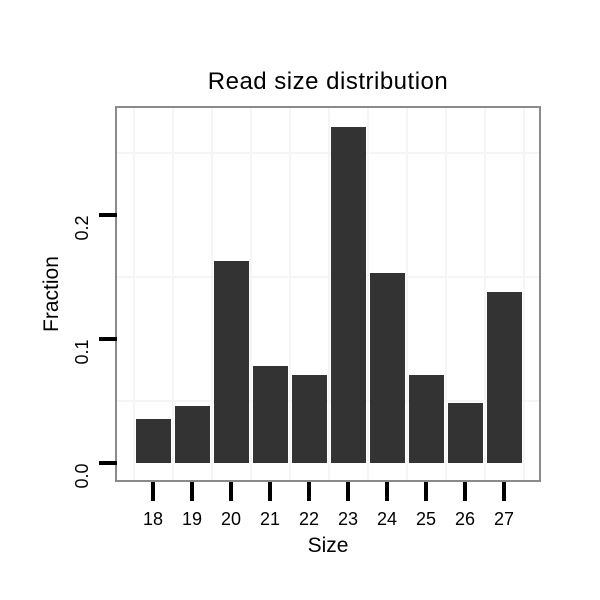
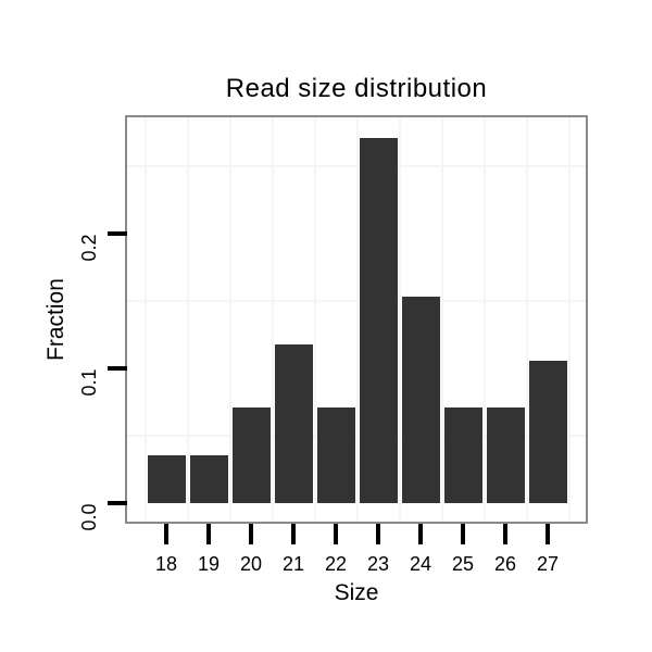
19: 0.046 -> 0.035
20: 0.163 -> 0.071
21: 0.078 -> 0.118
26: 0.048 -> 0.071
27: 0.138 -> 0.106
